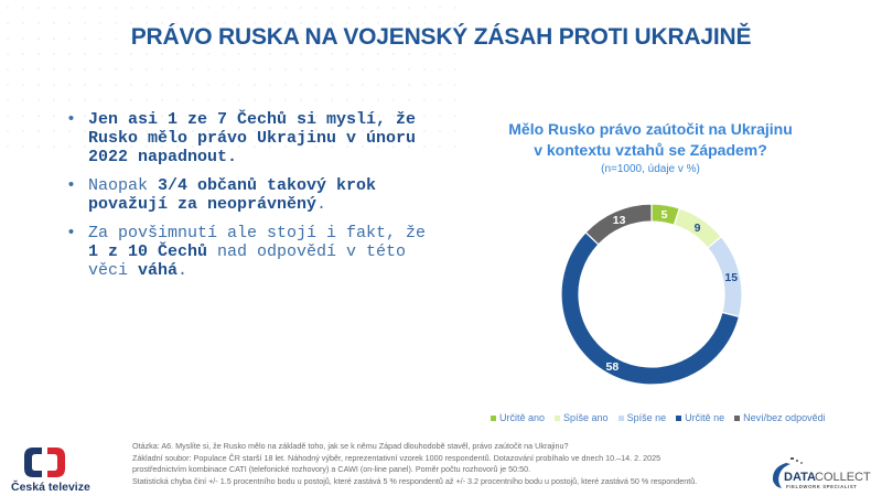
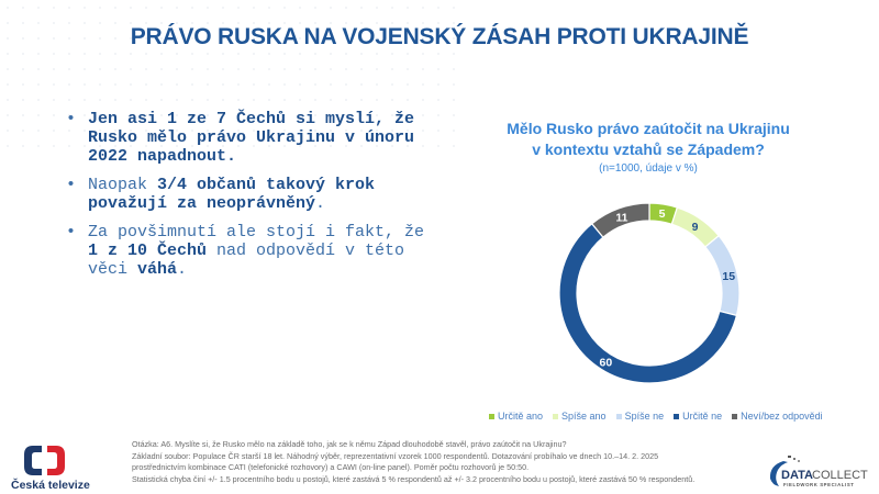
Určitě ne: 58 -> 60
Neví/bez odpovědi: 13 -> 11
